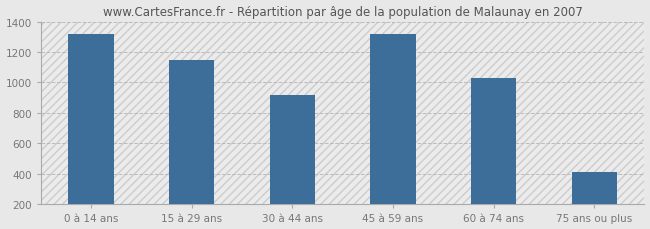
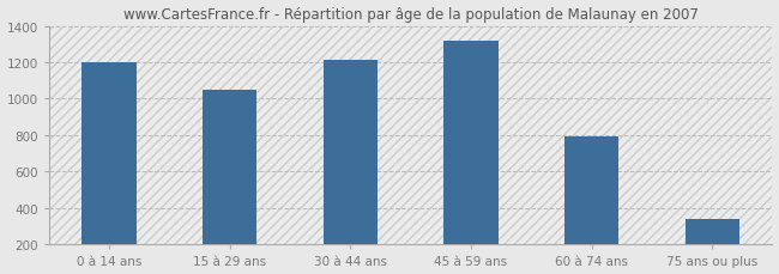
0 à 14 ans: 1320 -> 1200
15 à 29 ans: 1150 -> 1050
30 à 44 ans: 920 -> 1220
60 à 74 ans: 1030 -> 800
75 ans ou plus: 410 -> 340
